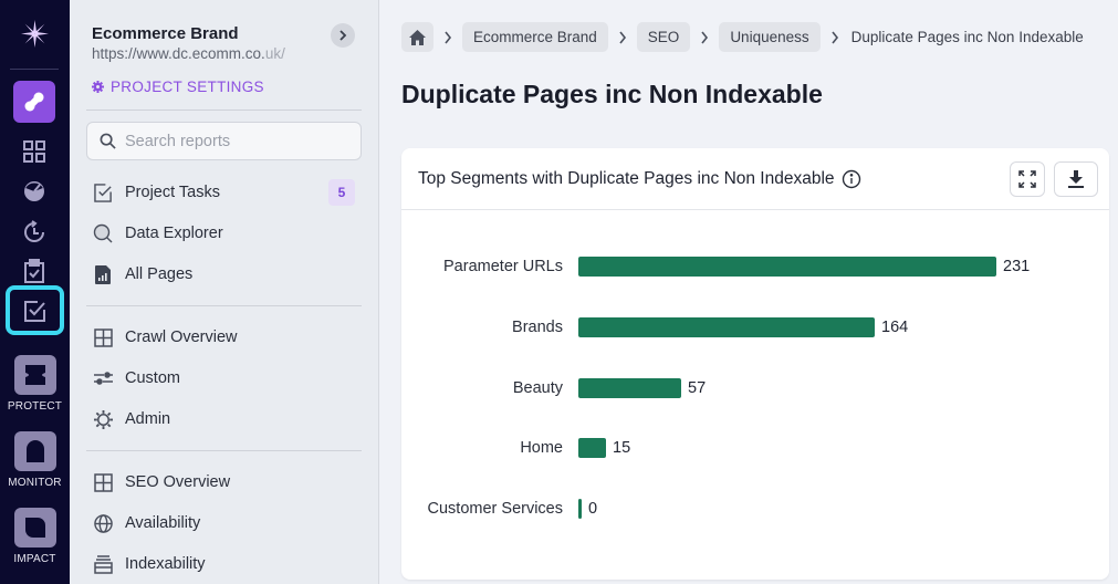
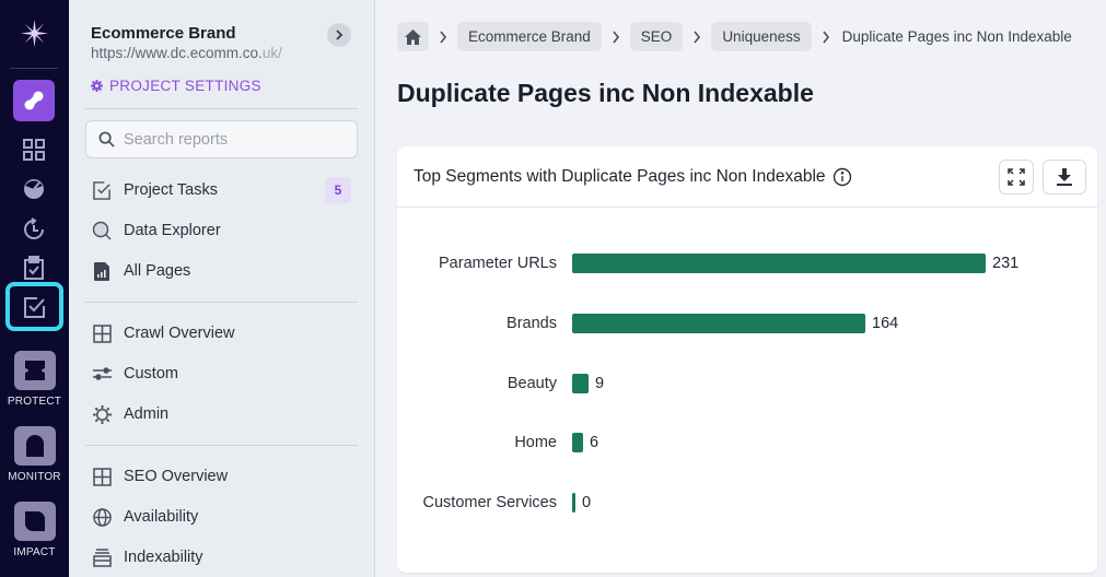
Beauty: 57 -> 9
Home: 15 -> 6
